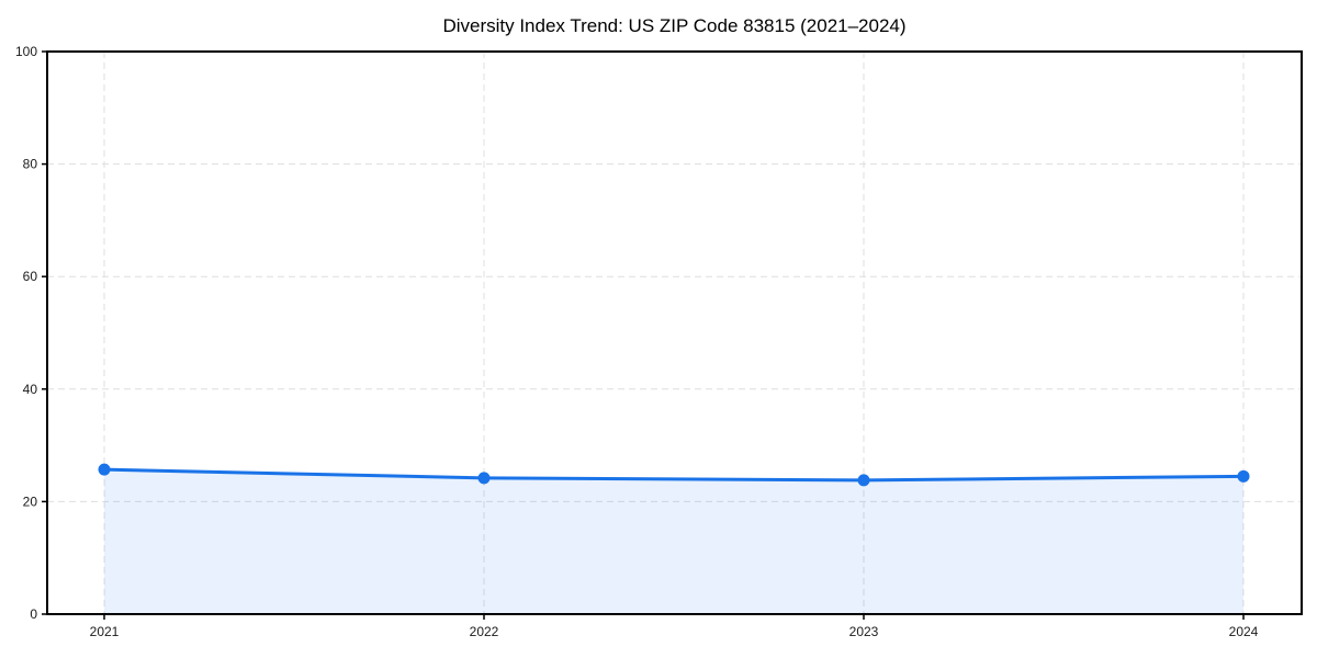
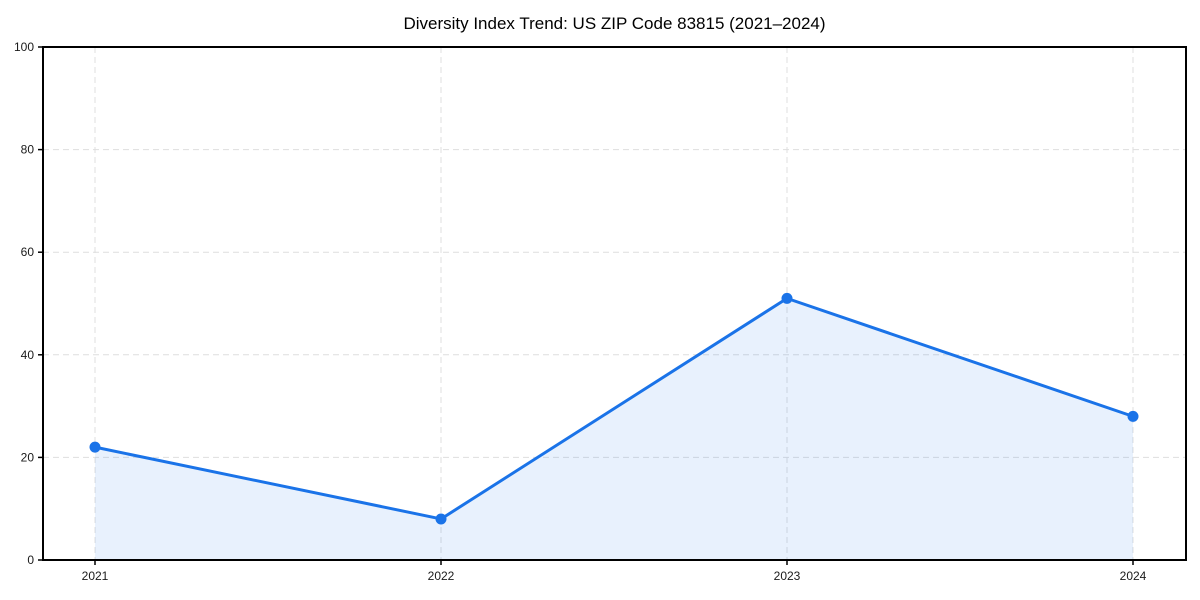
2021: 26 -> 22
2022: 24 -> 8
2023: 24 -> 51
2024: 24 -> 28
